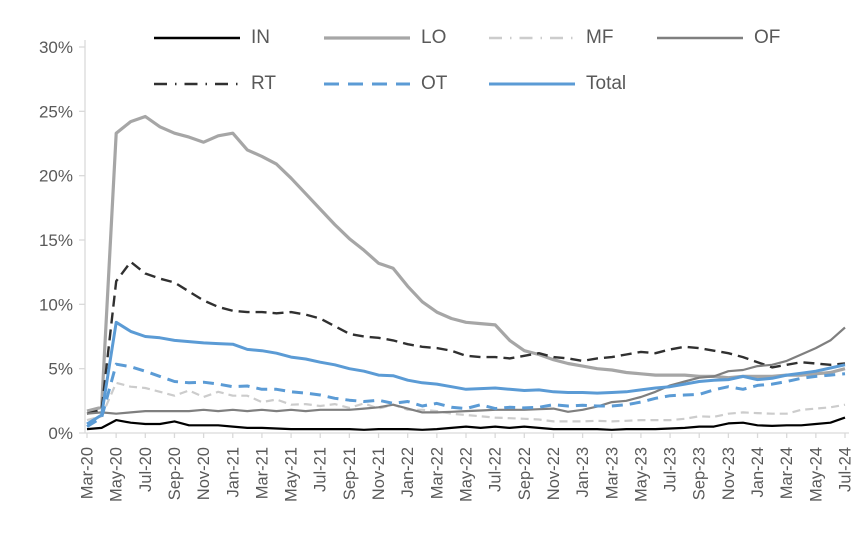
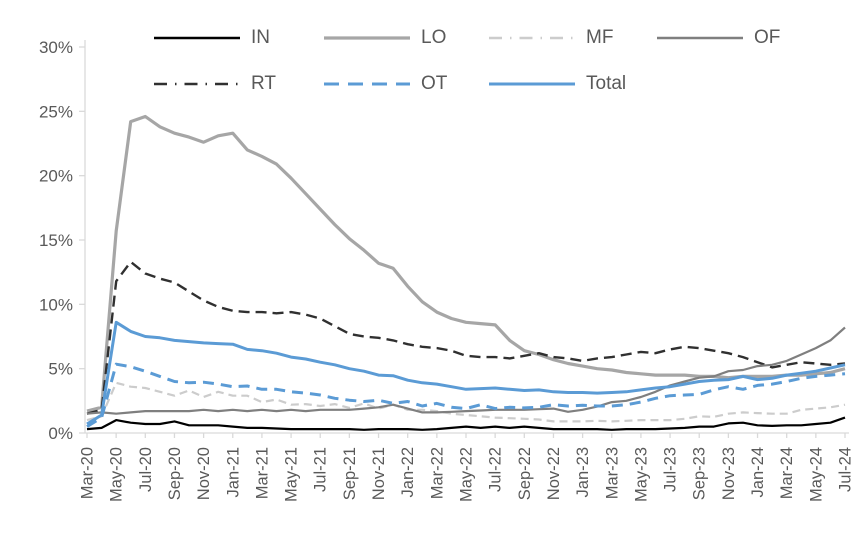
LO/May-20: 23.3% -> 15.7%
